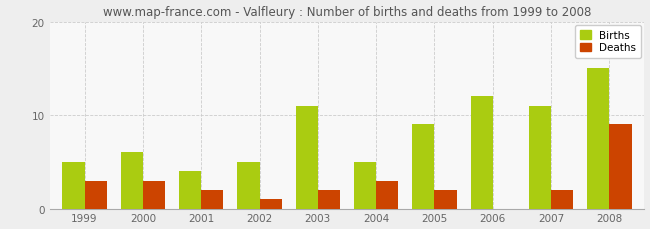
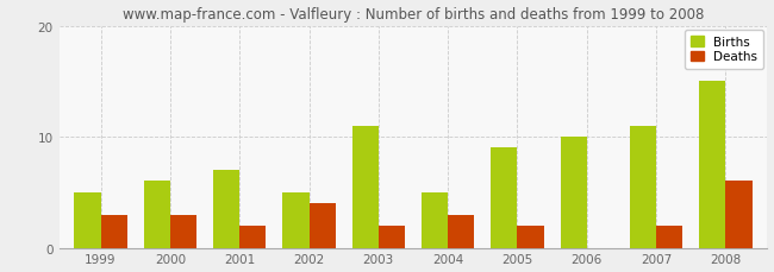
Births/2001: 4 -> 7
Deaths/2002: 1 -> 4
Births/2006: 12 -> 10
Deaths/2008: 9 -> 6
